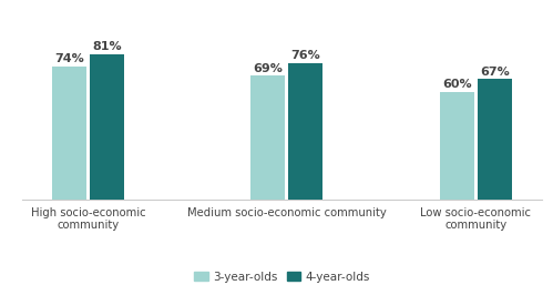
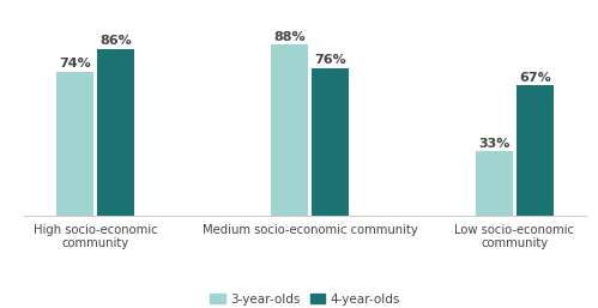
4-year-olds/High socio-economic community: 81% -> 86%
3-year-olds/Medium socio-economic community: 69% -> 88%
3-year-olds/Low socio-economic community: 60% -> 33%
